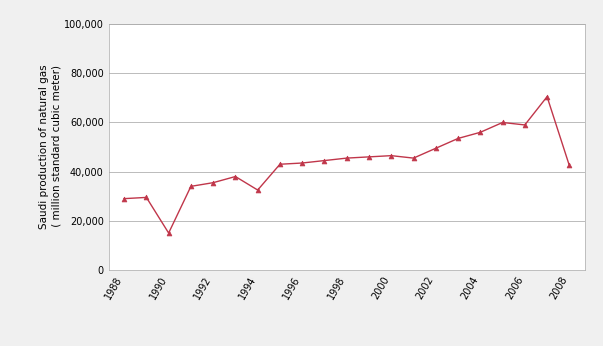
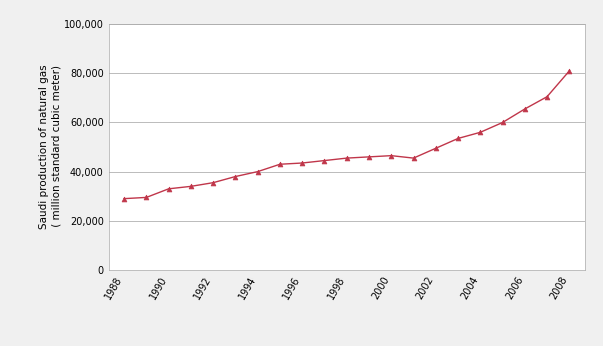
1990: 15,000 -> 33,000
1994: 32,500 -> 40,000
2006: 59,000 -> 65,500
2008: 42,500 -> 81,000
